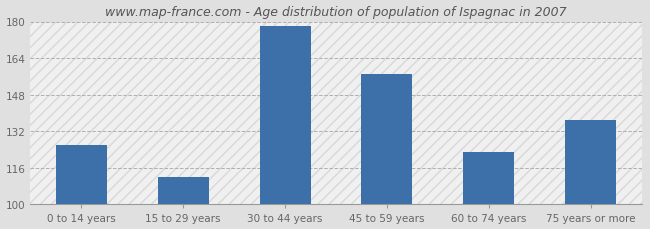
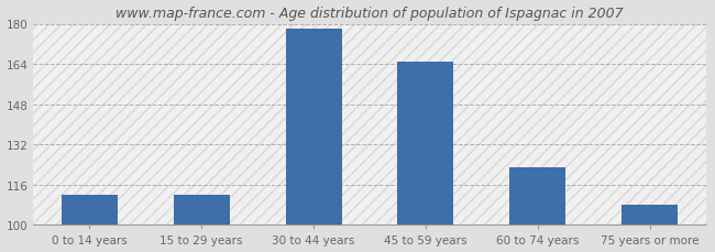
0 to 14 years: 126 -> 112
45 to 59 years: 157 -> 165
75 years or more: 137 -> 108
